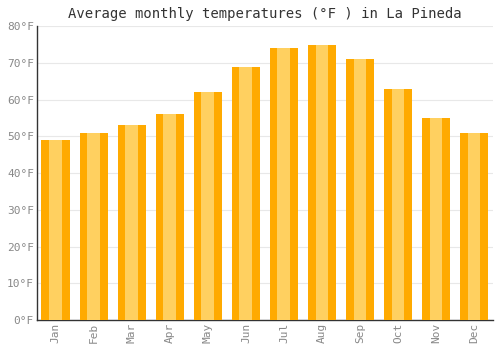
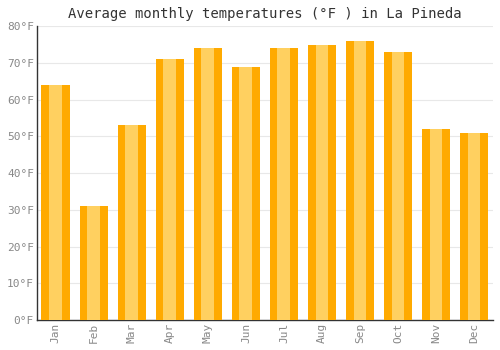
Jan: 49°F -> 64°F
Feb: 51°F -> 31°F
Apr: 56°F -> 71°F
May: 62°F -> 74°F
Sep: 71°F -> 76°F
Oct: 63°F -> 73°F
Nov: 55°F -> 52°F
